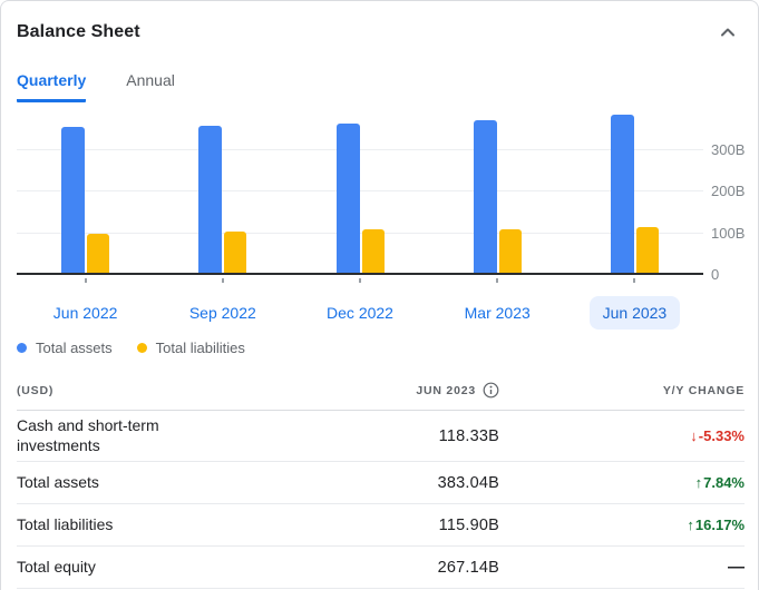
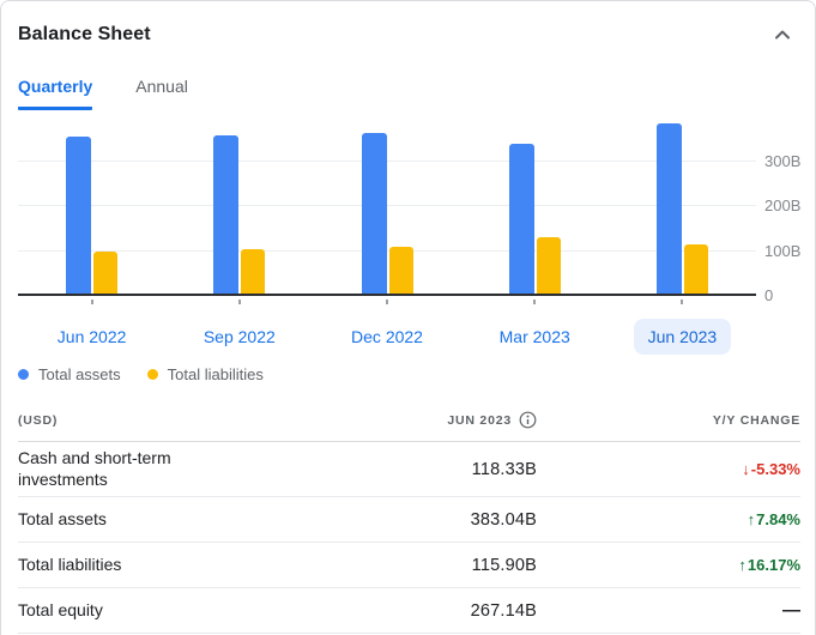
Total assets/Mar 2023: 370B -> 340B
Total liabilities/Mar 2023: 110B -> 130B
